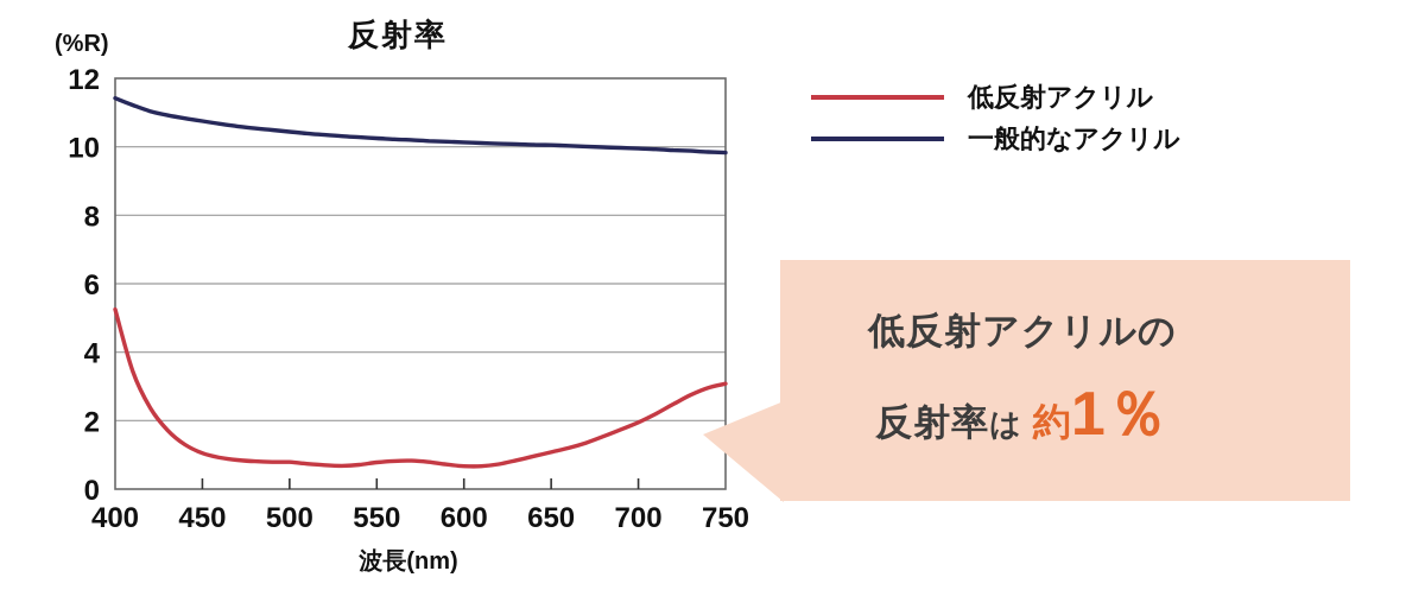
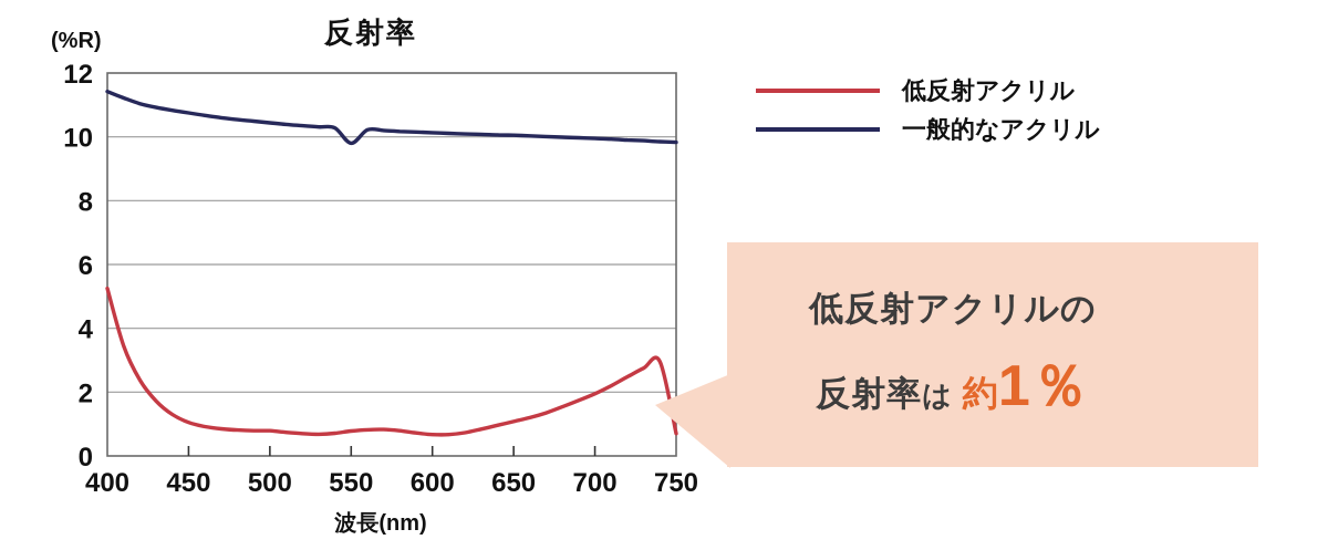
一般的なアクリル/550: 10.2 -> 9.8
低反射アクリル/750: 3.1 -> 0.7
